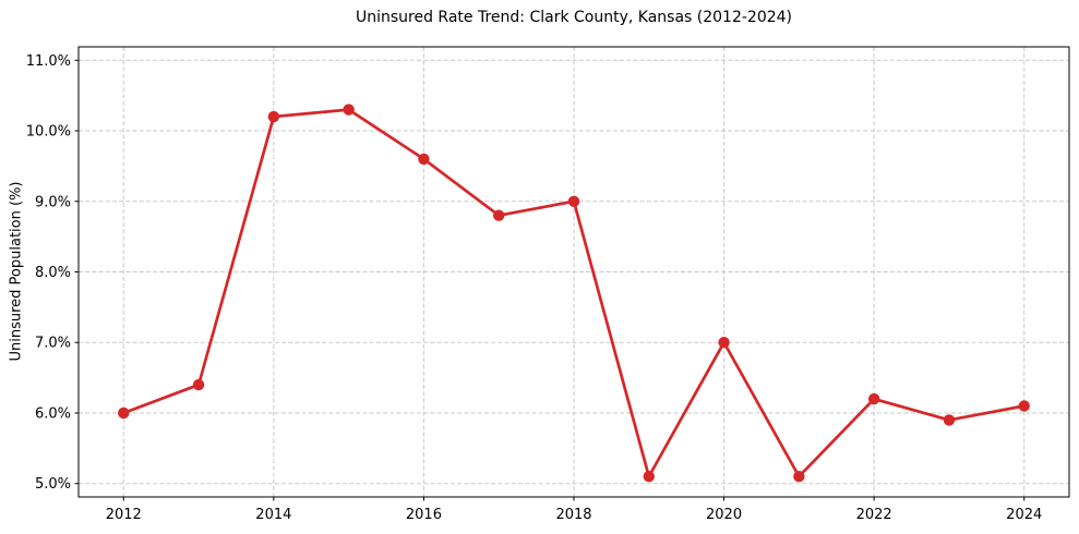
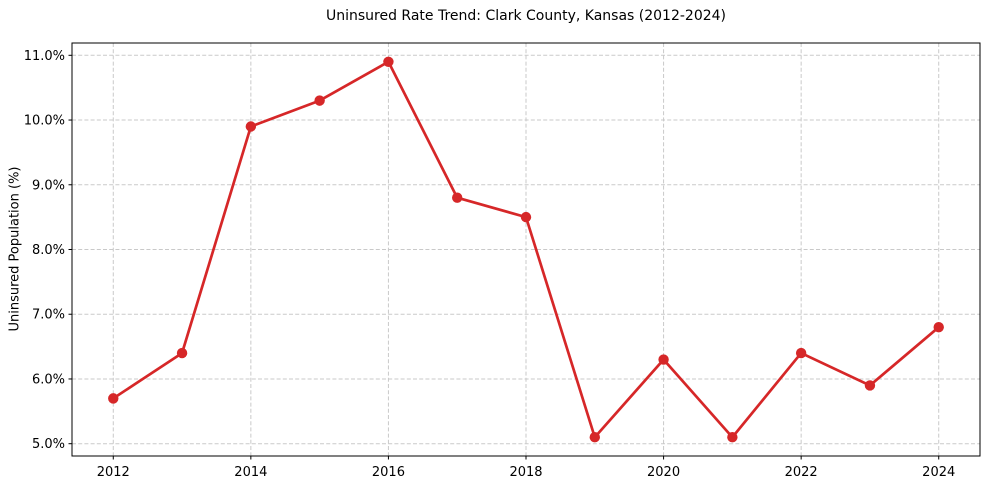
2012: 6.0% -> 5.7%
2014: 10.2% -> 9.9%
2016: 9.6% -> 10.9%
2018: 9.0% -> 8.5%
2020: 7.0% -> 6.3%
2022: 6.2% -> 6.4%
2024: 6.1% -> 6.8%
